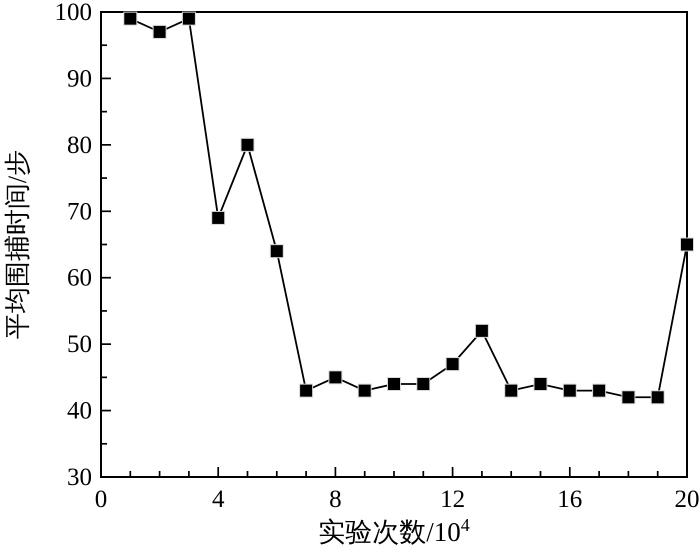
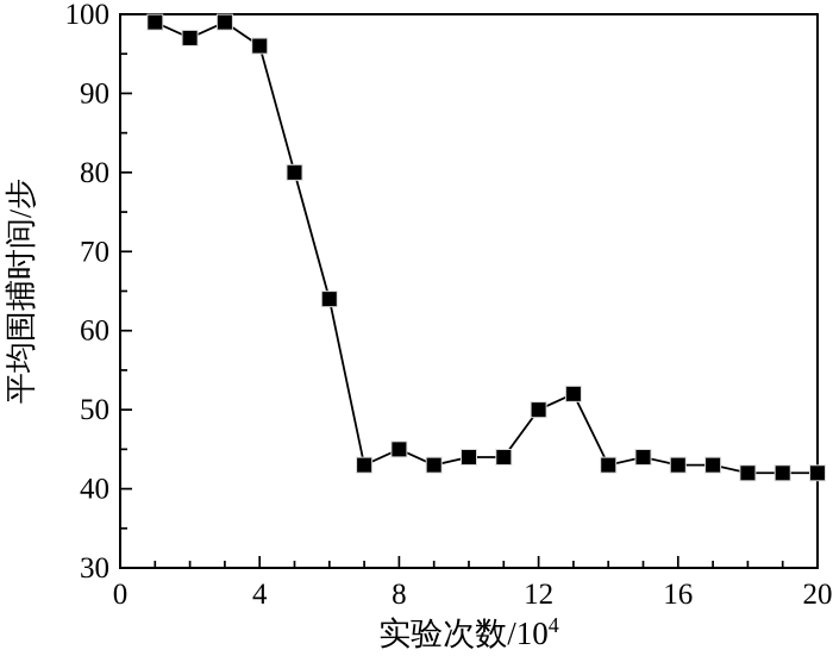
4: 69 -> 96
12: 47 -> 50
20: 65 -> 42
